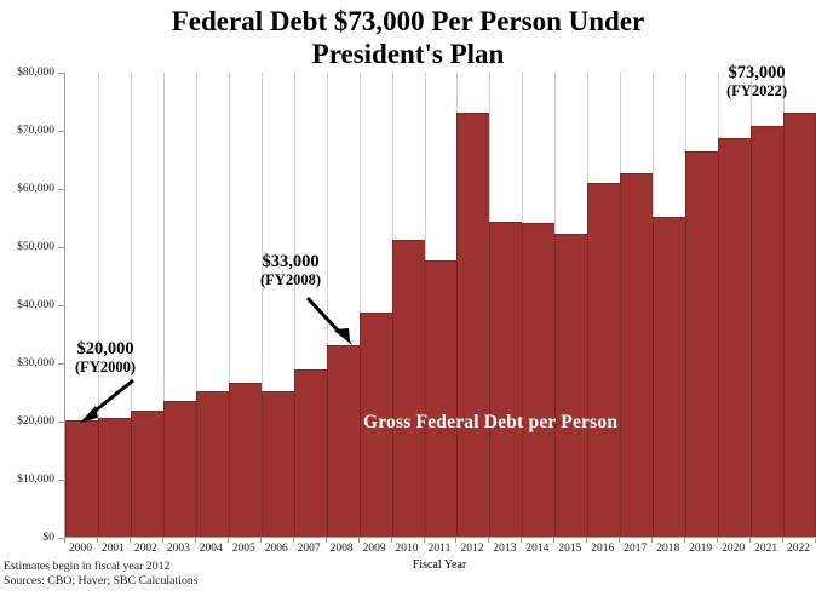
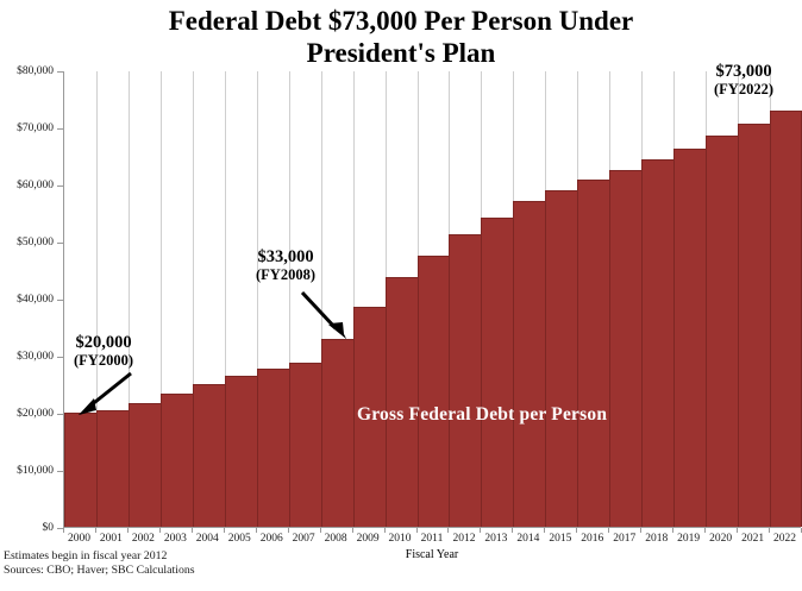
2006: $25000 -> $28000
2010: $51000 -> $44000
2012: $73000 -> $51000
2014: $54000 -> $57000
2015: $52000 -> $59000
2018: $55000 -> $64000
